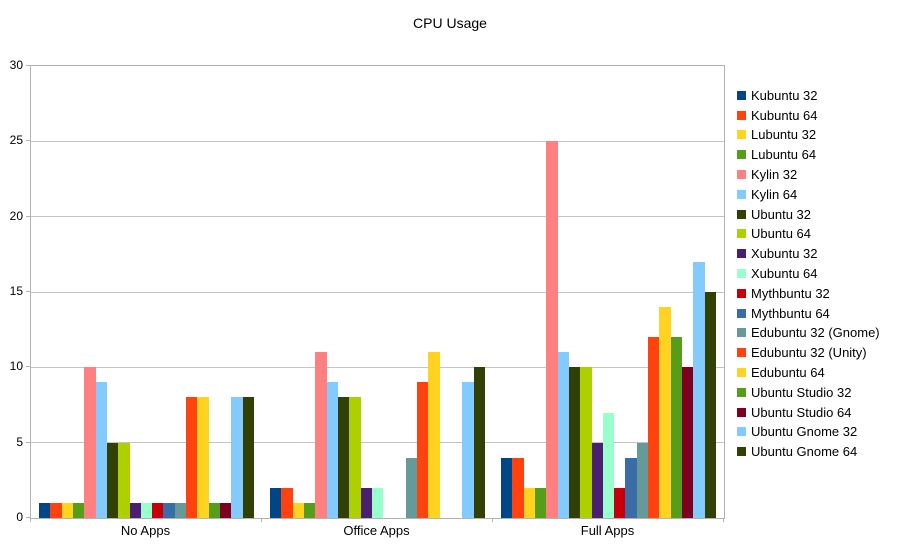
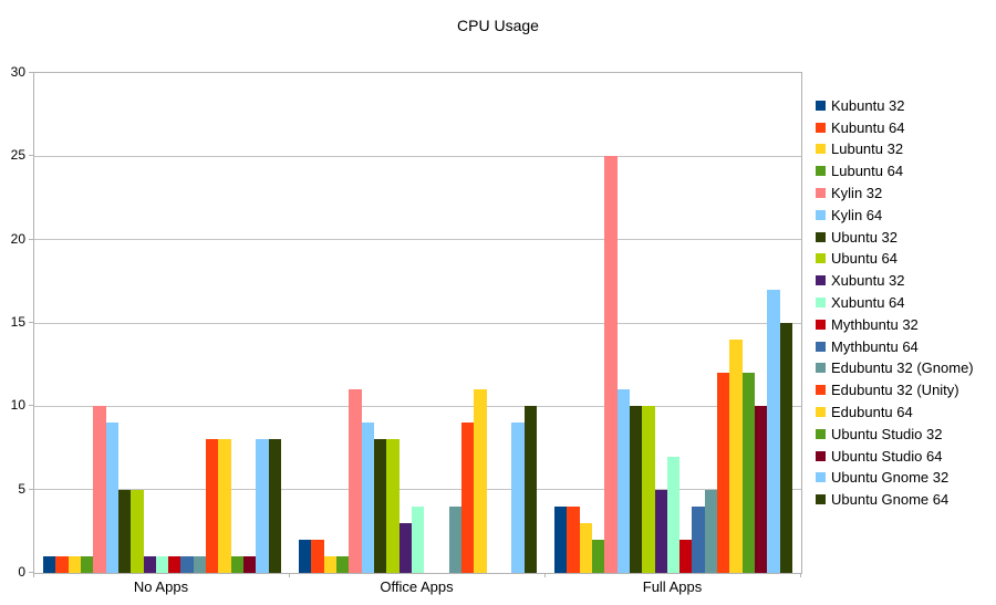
Xubuntu 32/Office Apps: 2 -> 3
Xubuntu 64/Office Apps: 2 -> 4
Lubuntu 32/Full Apps: 2 -> 3
